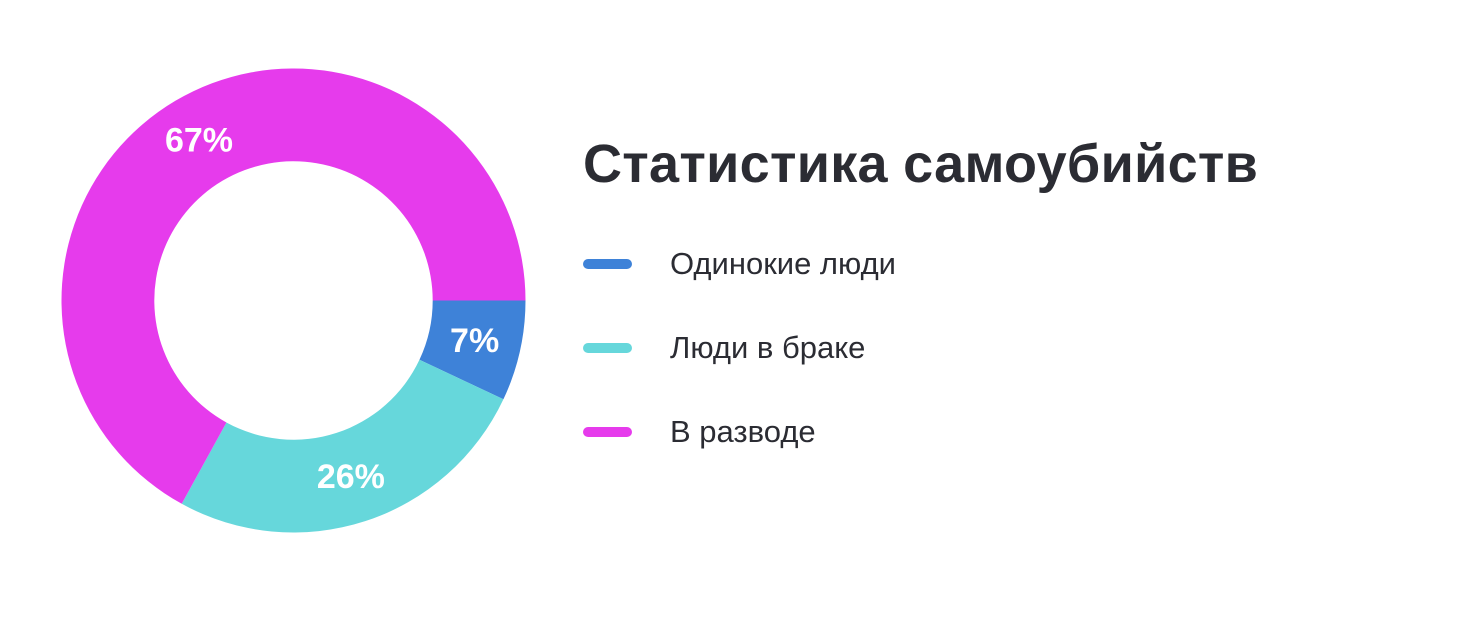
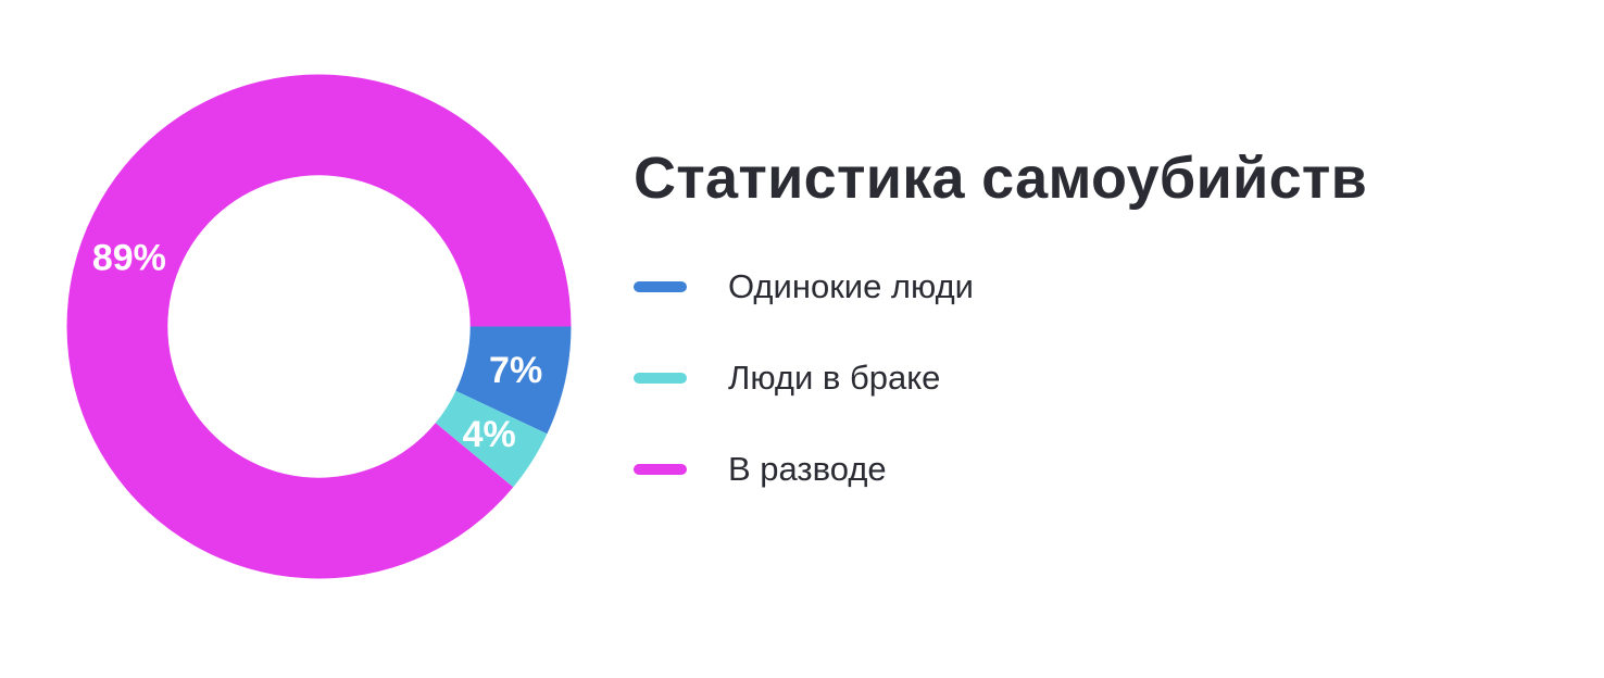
Люди в браке: 26% -> 4%
В разводе: 67% -> 89%
